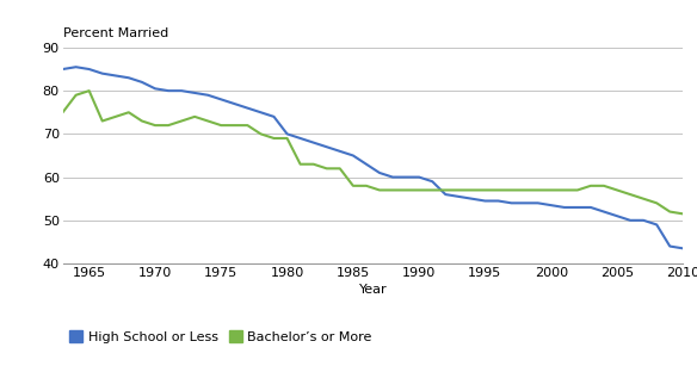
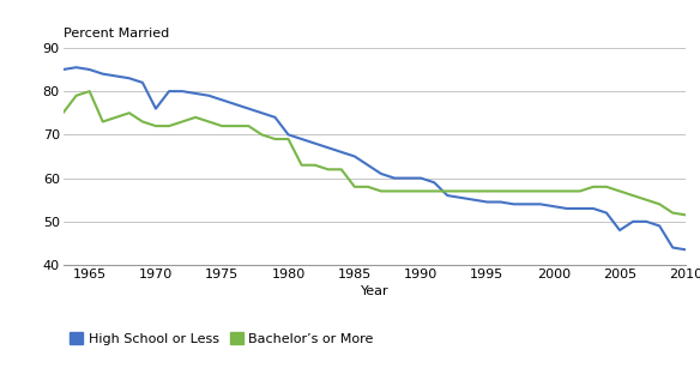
High School or Less/1970: 80.5 -> 76.0
High School or Less/2005: 51.0 -> 48.0
